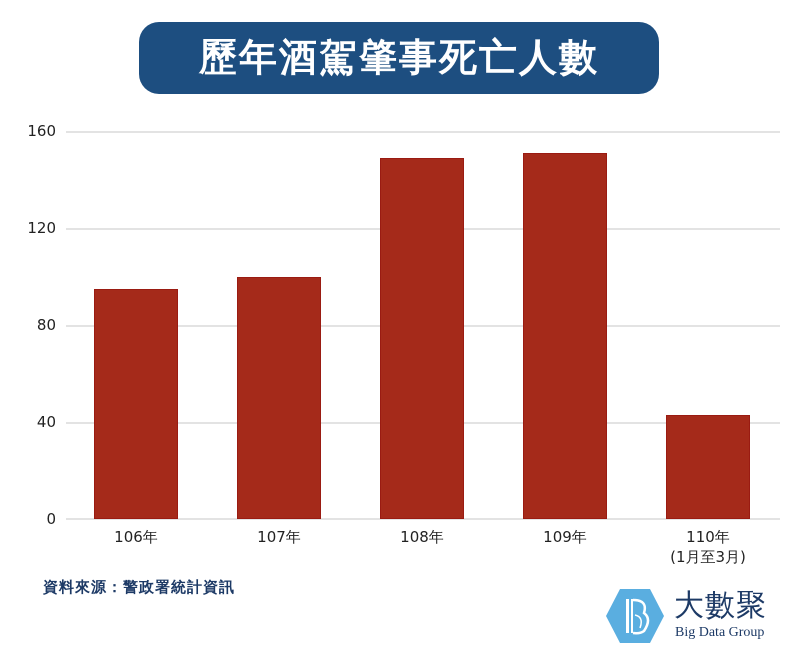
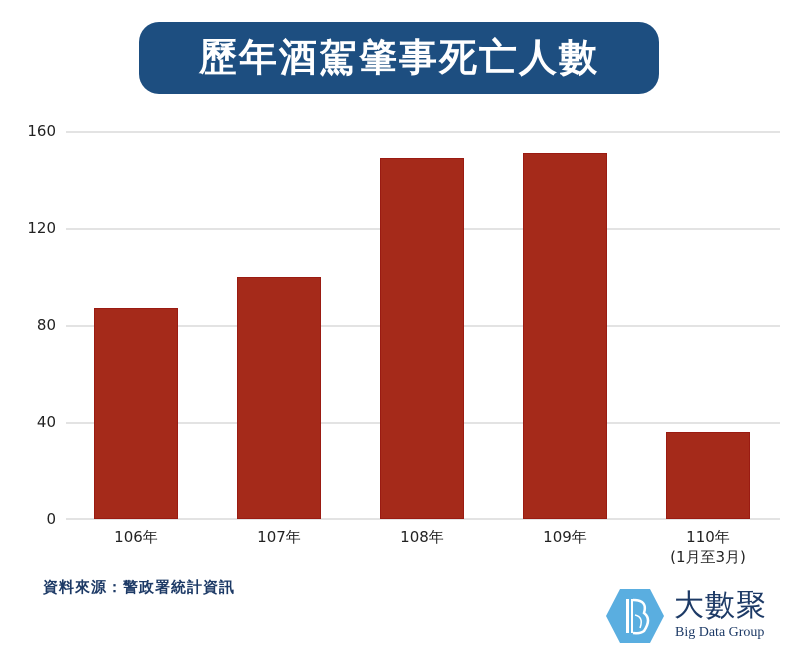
106年: 95 -> 87
110年 (1月至3月): 43 -> 36
